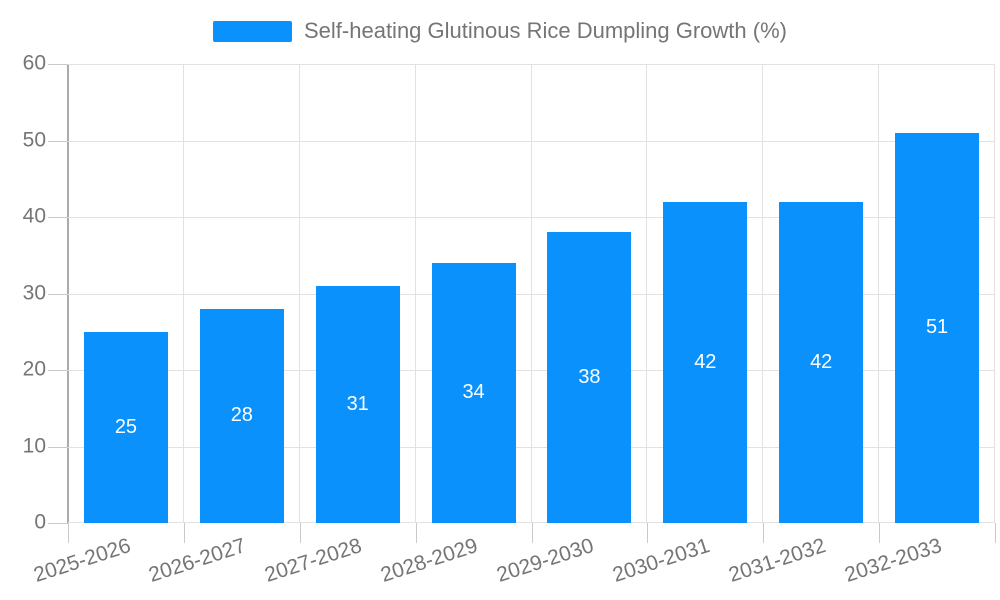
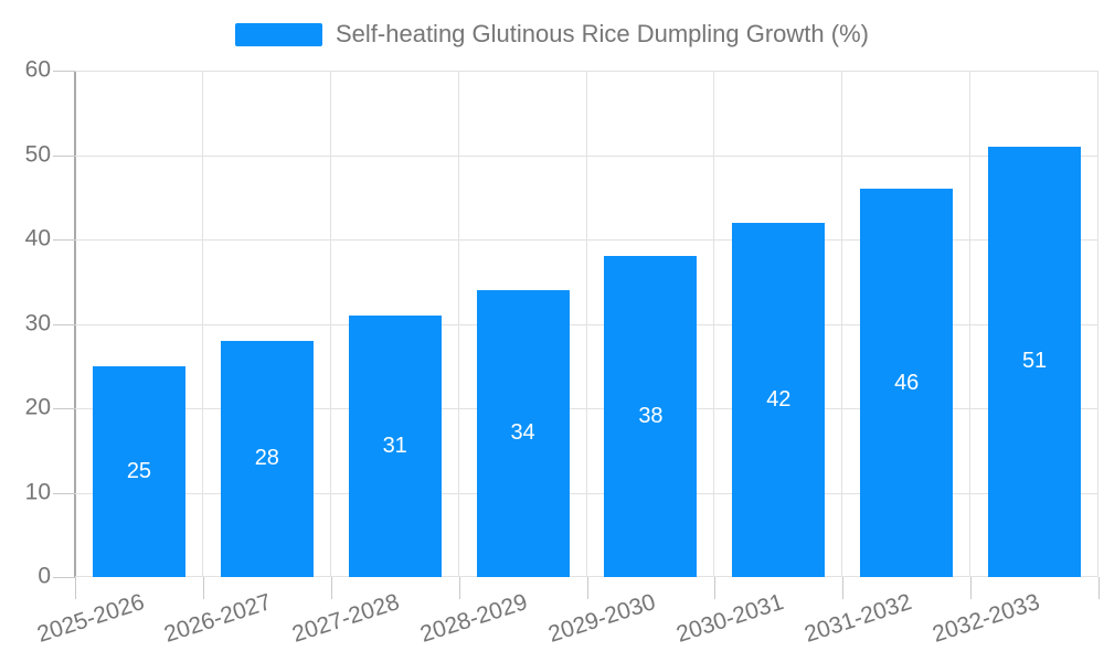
2031-2032: 42 -> 46
